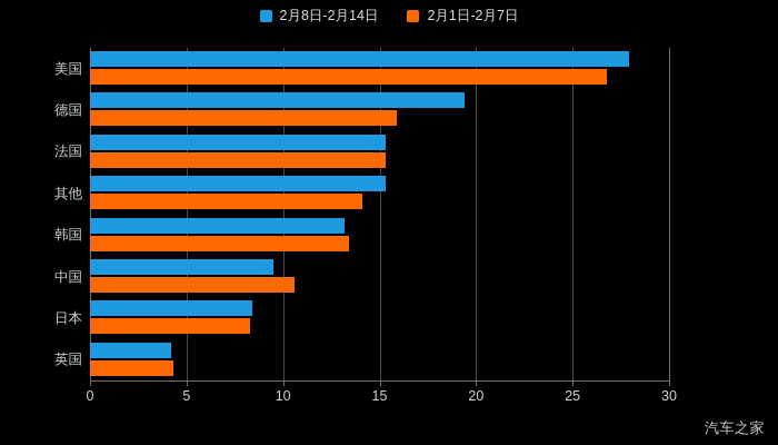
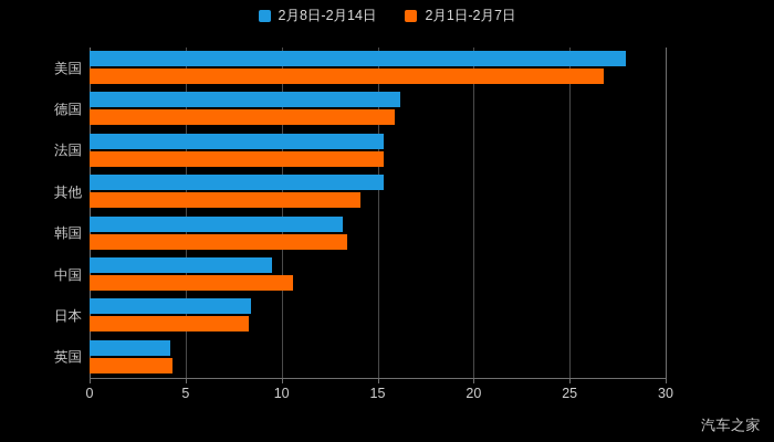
2月8日-2月14日/德国: 19.4 -> 16.2
